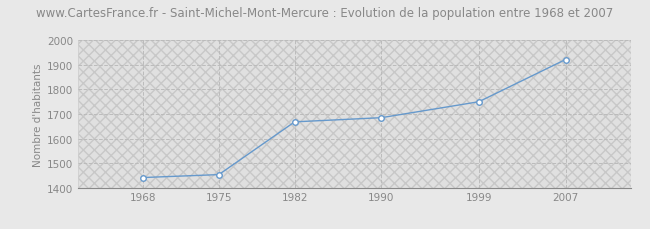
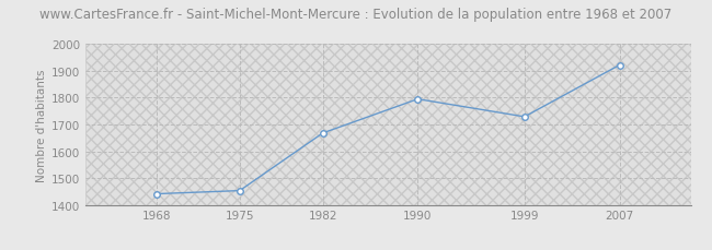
1990: 1685 -> 1795
1999: 1750 -> 1729
